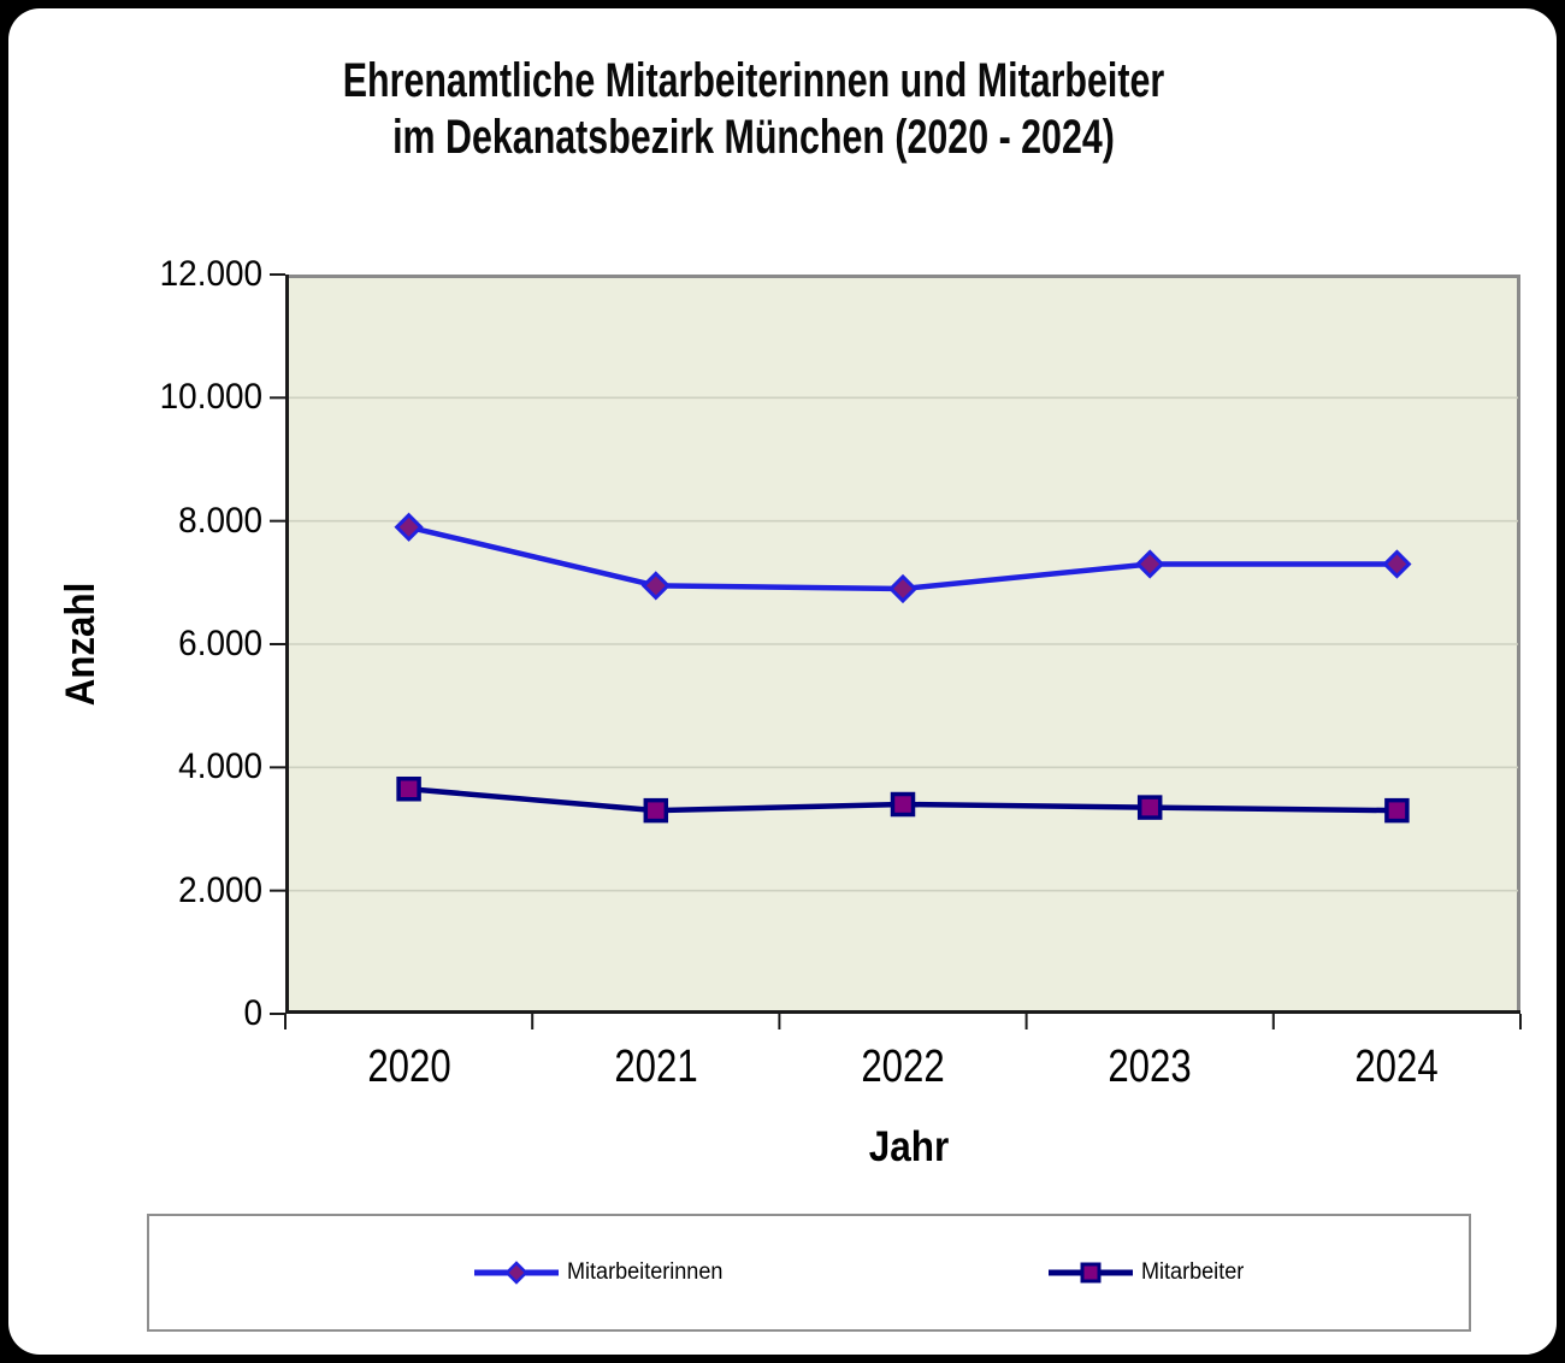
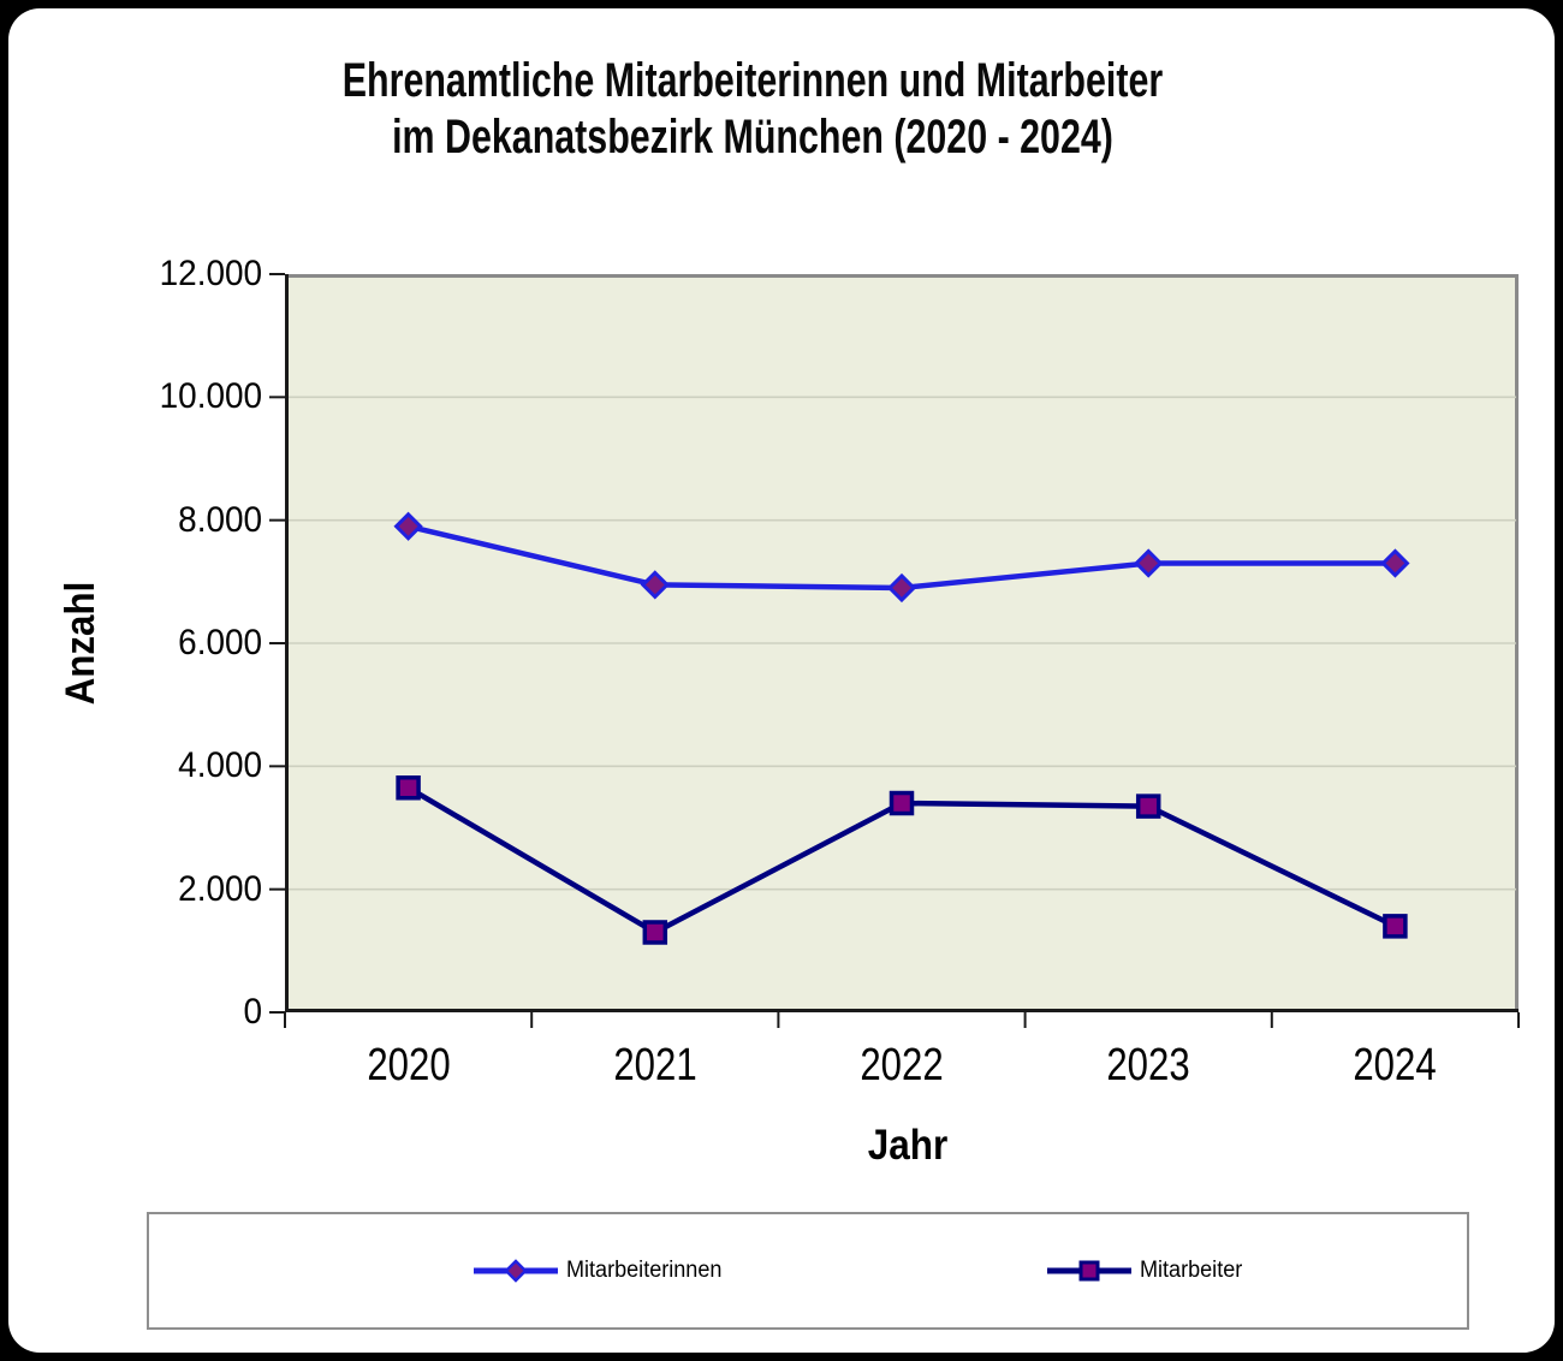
Mitarbeiter/2021: 3300 -> 1300
Mitarbeiter/2024: 3300 -> 1400
